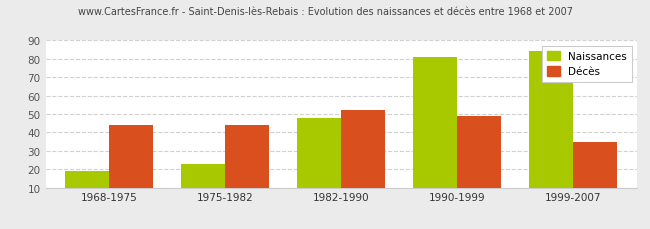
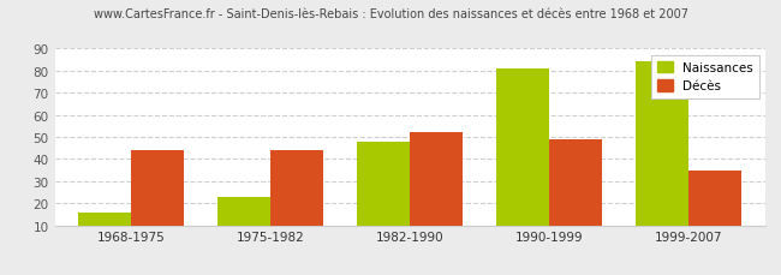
Naissances/1968-1975: 19 -> 16
